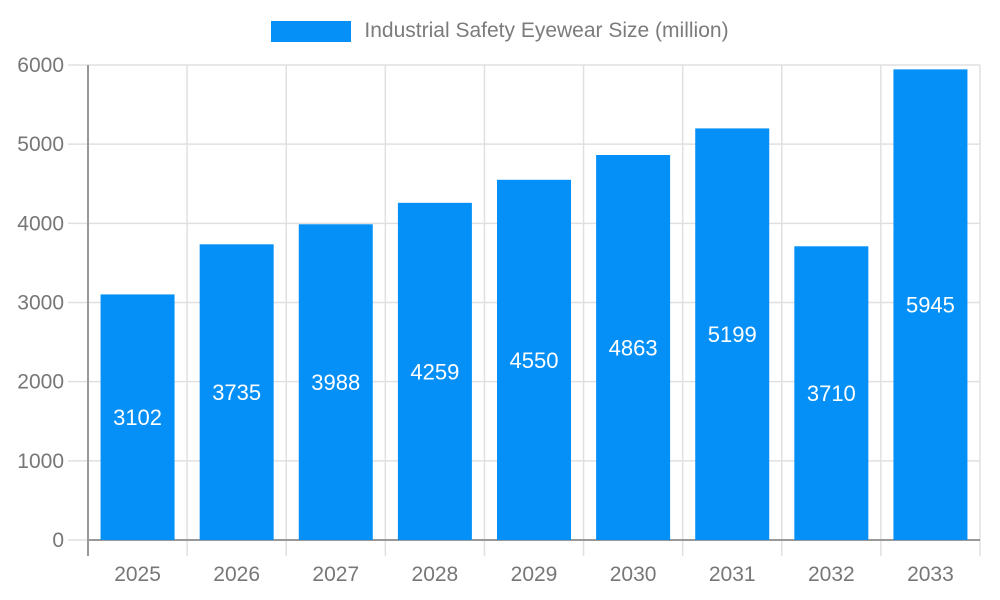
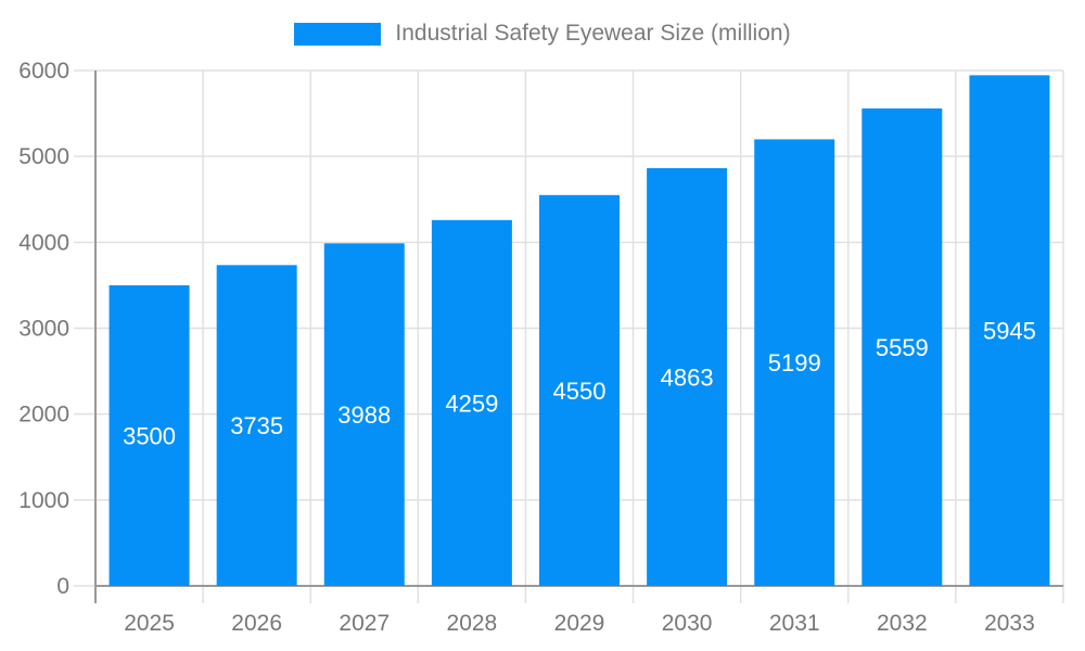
2025: 3102 -> 3500
2032: 3710 -> 5559
